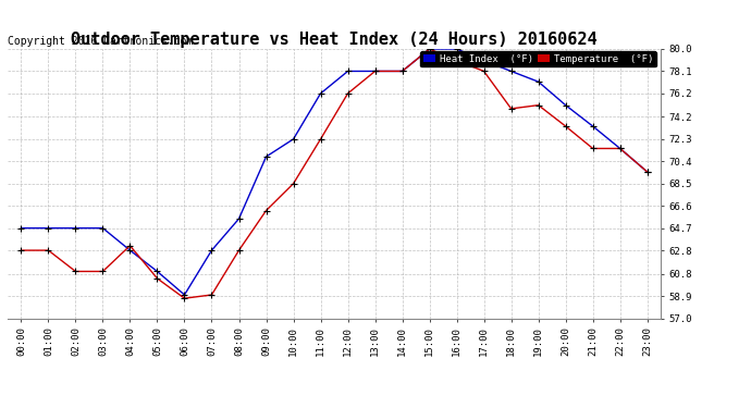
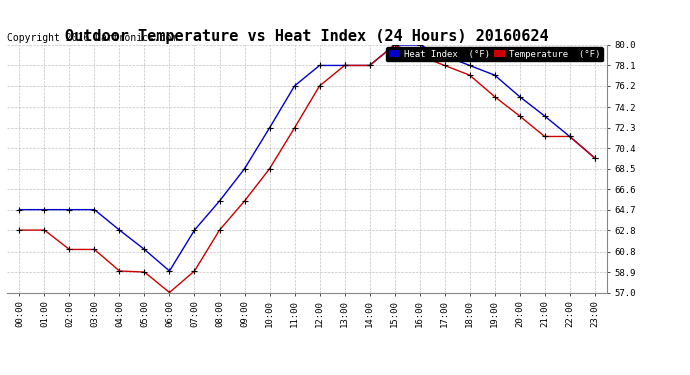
Temperature (°F)/04:00: 63.2 -> 59.0
Temperature (°F)/05:00: 60.4 -> 58.9
Temperature (°F)/06:00: 58.7 -> 57.0
Heat Index (°F)/09:00: 70.8 -> 68.5
Temperature (°F)/09:00: 66.2 -> 65.5
Temperature (°F)/18:00: 74.9 -> 77.2
